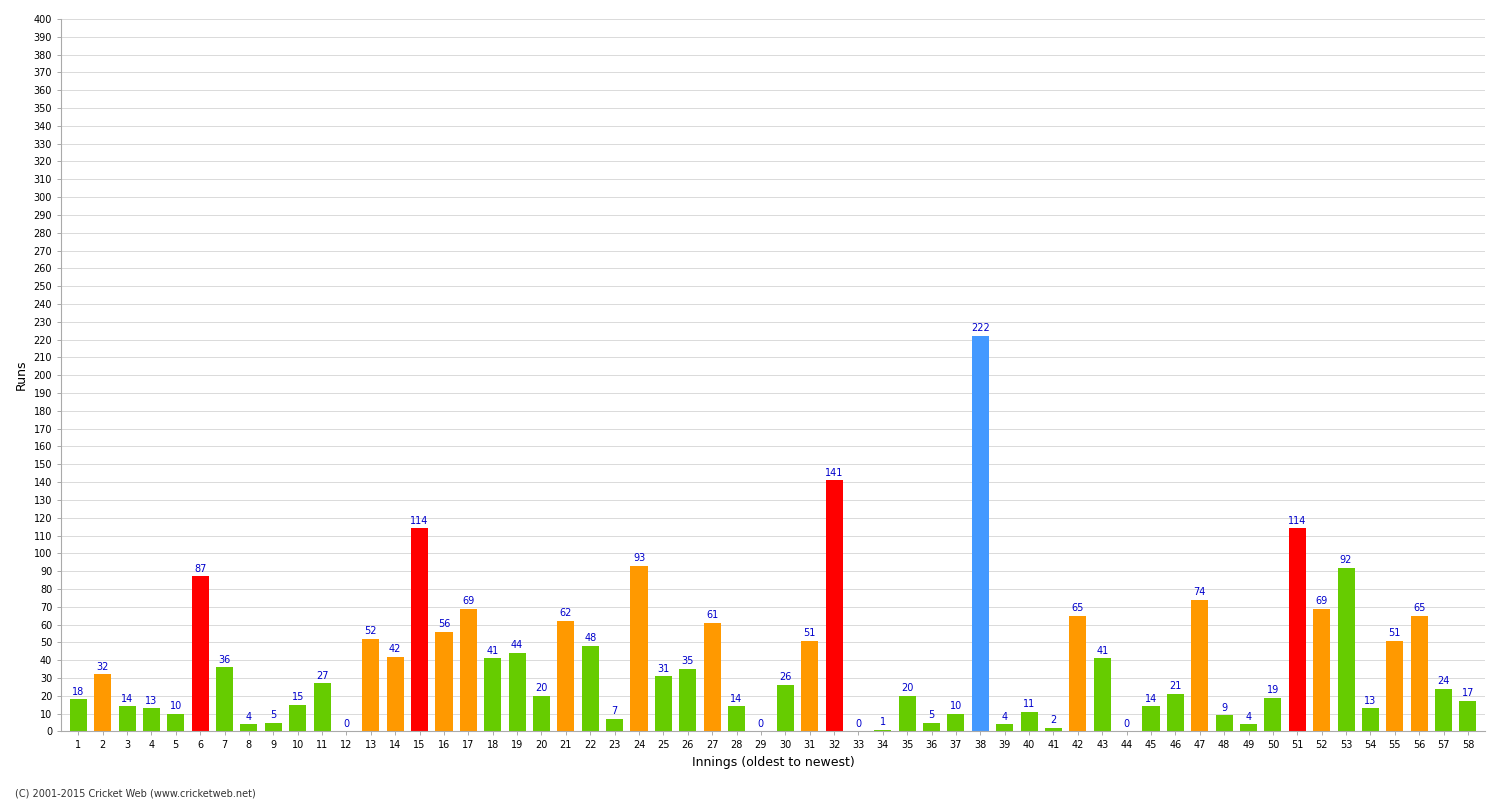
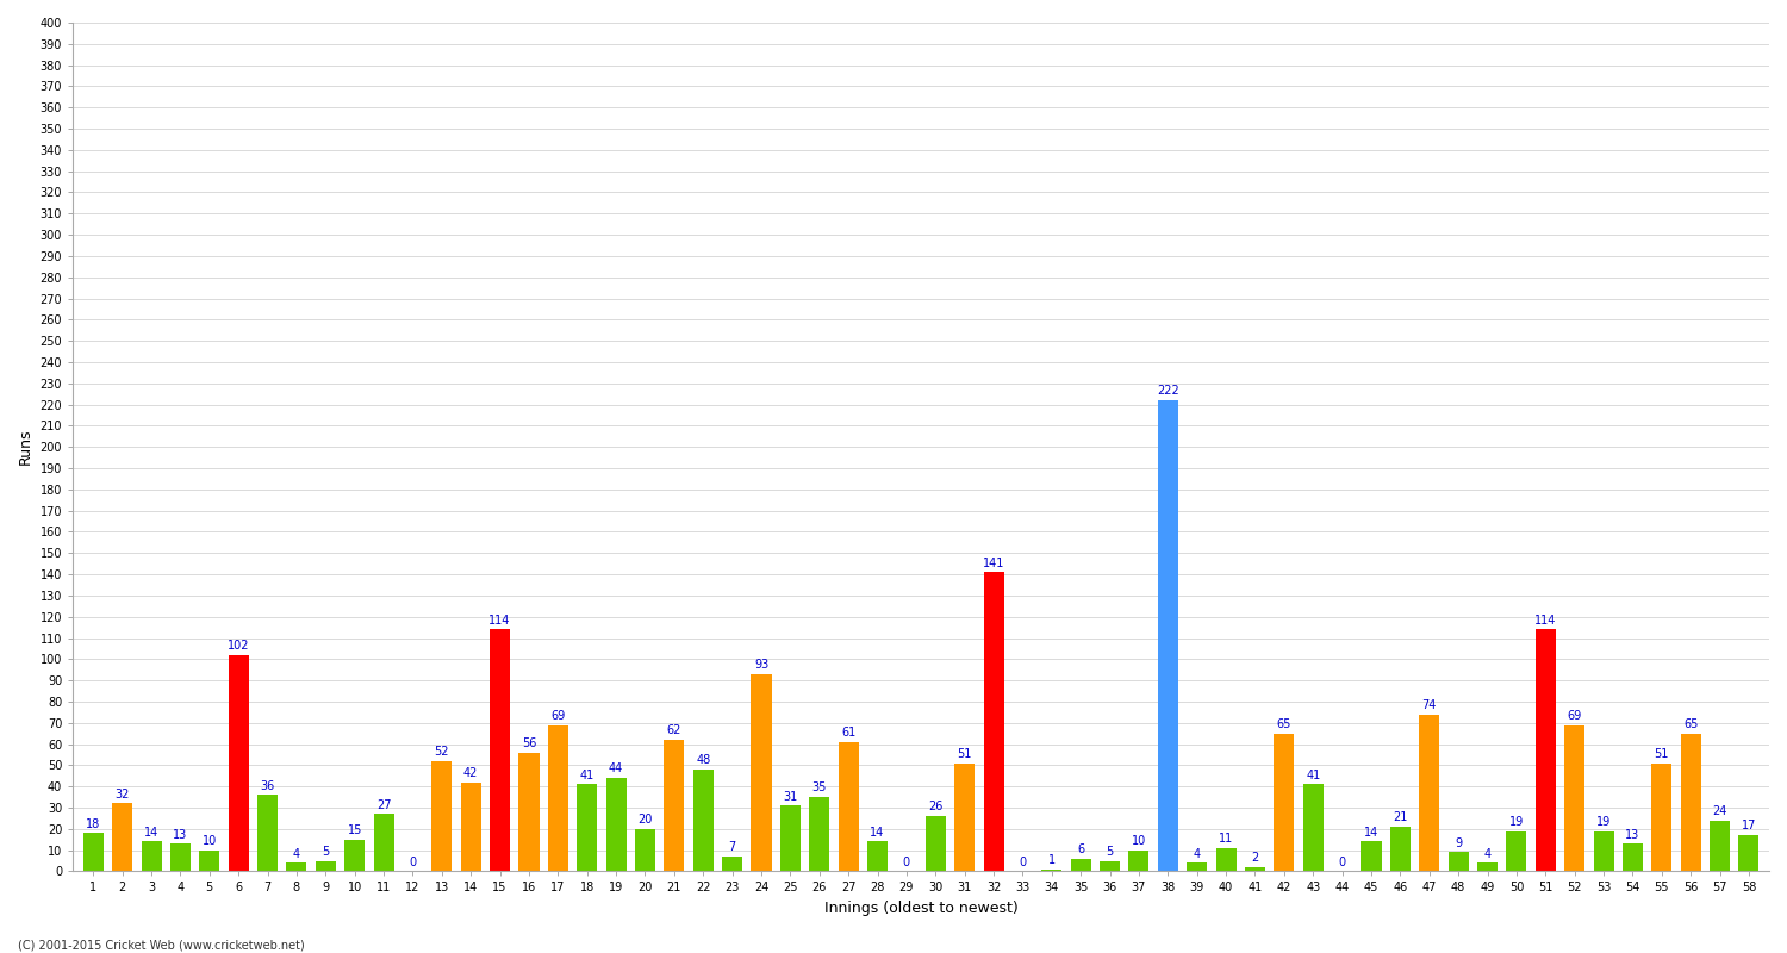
6: 87 -> 102
35: 20 -> 6
53: 92 -> 19
